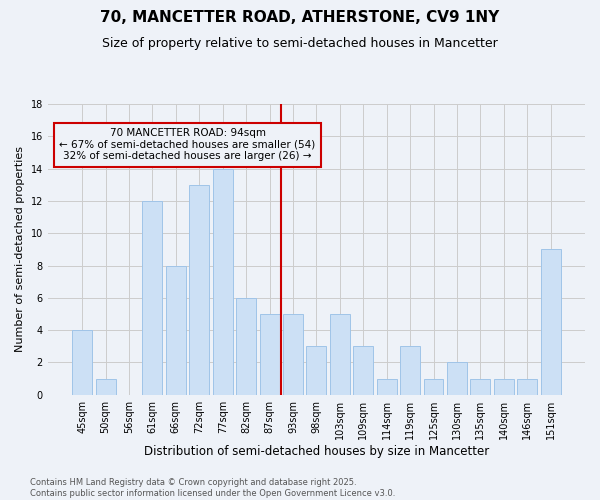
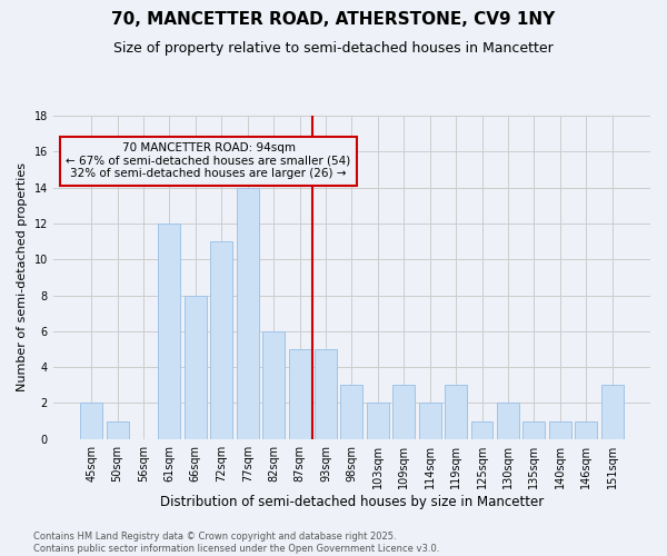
45sqm: 4 -> 2
72sqm: 13 -> 11
103sqm: 5 -> 2
114sqm: 1 -> 2
151sqm: 9 -> 3
